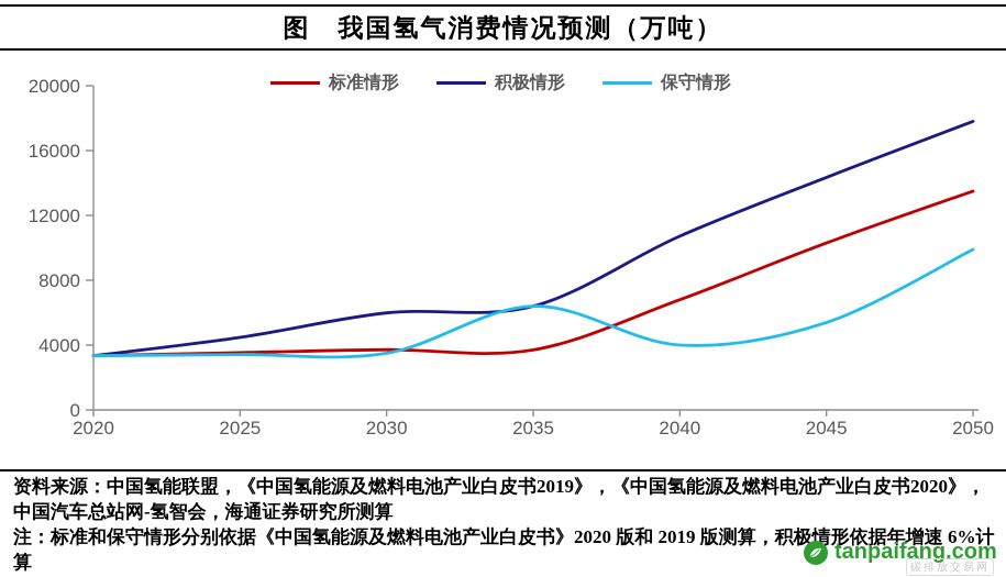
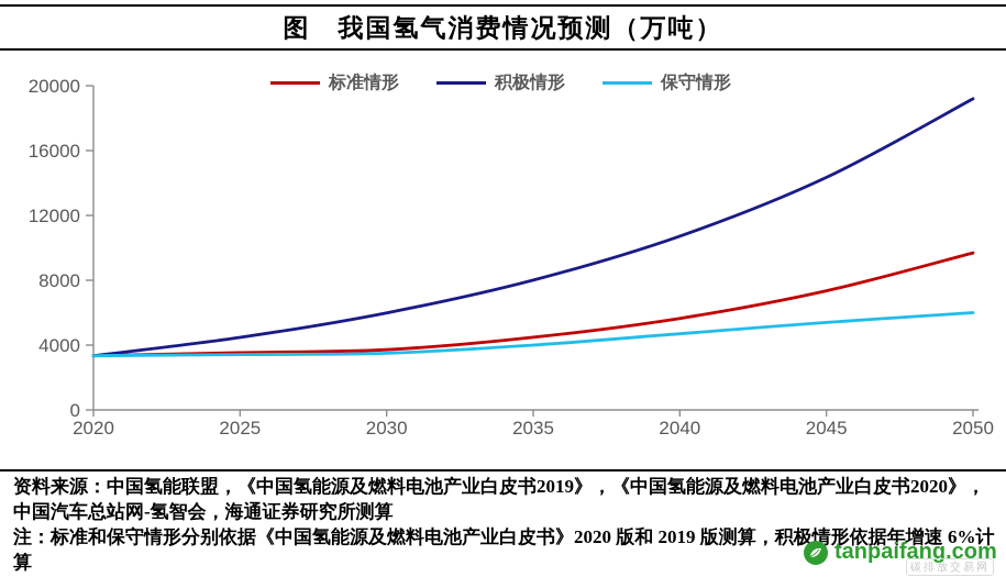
标准情形/2035: 3700 -> 4500
积极情形/2035: 6400 -> 8000
保守情形/2035: 6400 -> 4000
标准情形/2040: 6800 -> 5600
保守情形/2040: 4000 -> 4700
标准情形/2045: 10300 -> 7400
标准情形/2050: 13500 -> 9700
积极情形/2050: 17800 -> 19200
保守情形/2050: 9900 -> 6000
